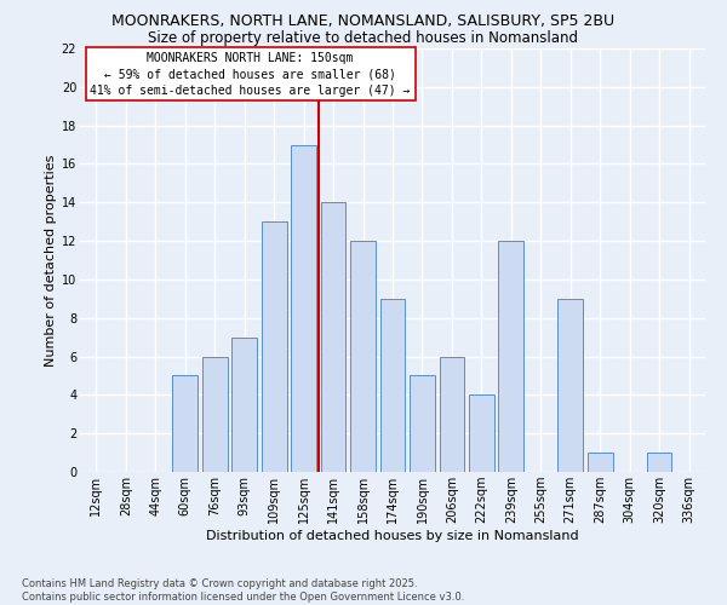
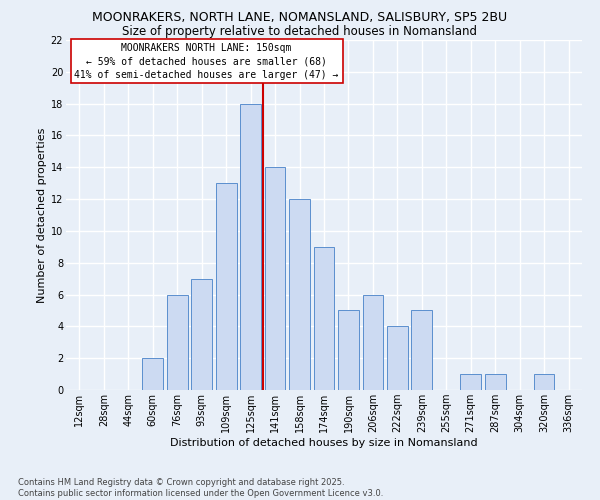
60sqm: 5 -> 2
125sqm: 17 -> 18
239sqm: 12 -> 5
271sqm: 9 -> 1
